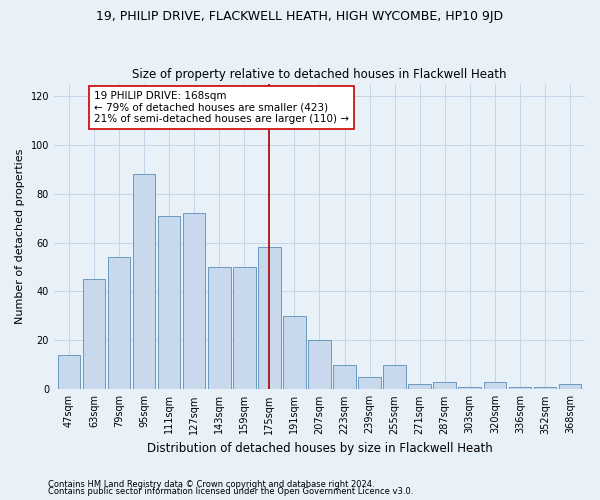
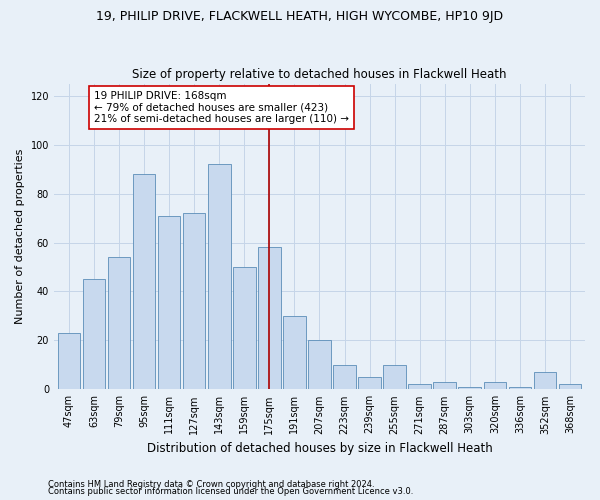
47sqm: 14 -> 23
143sqm: 50 -> 92
352sqm: 1 -> 7
